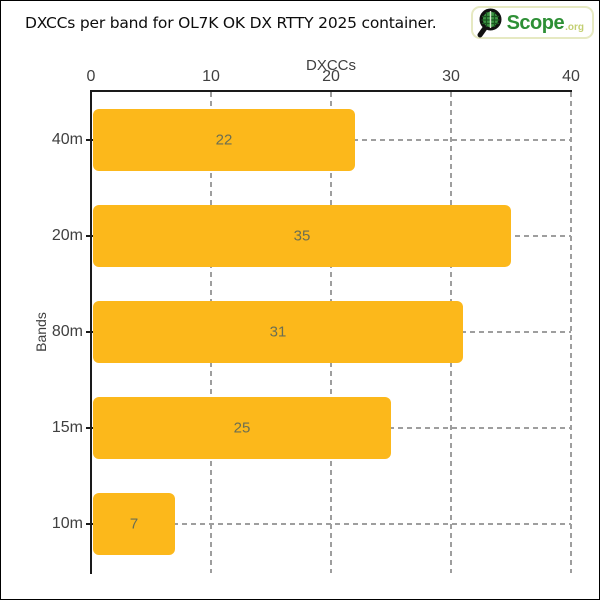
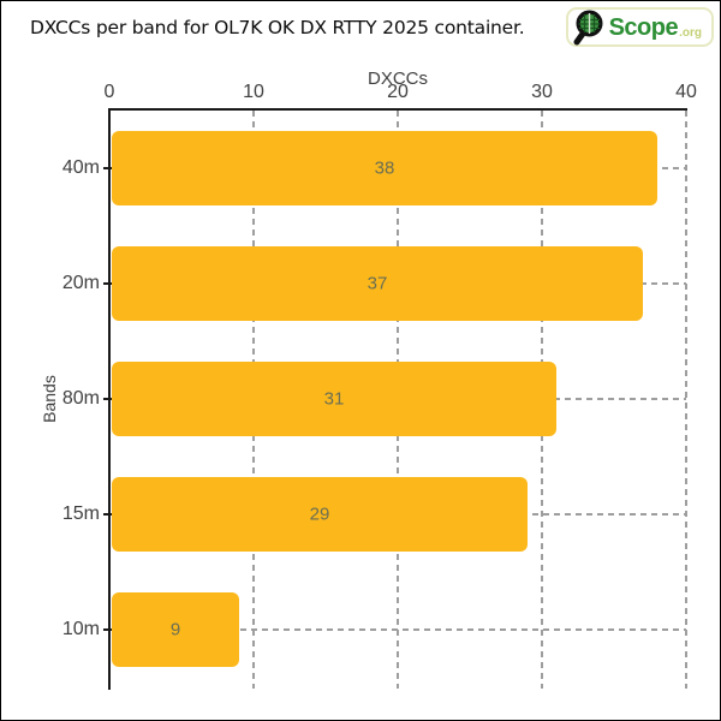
40m: 22 -> 38
20m: 35 -> 37
15m: 25 -> 29
10m: 7 -> 9
